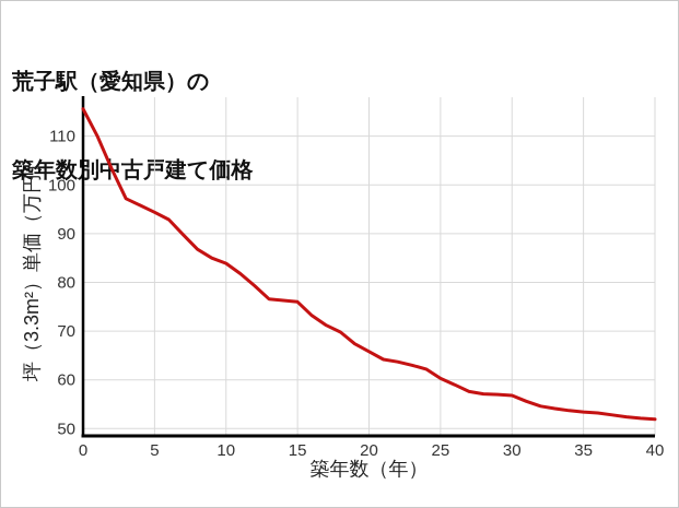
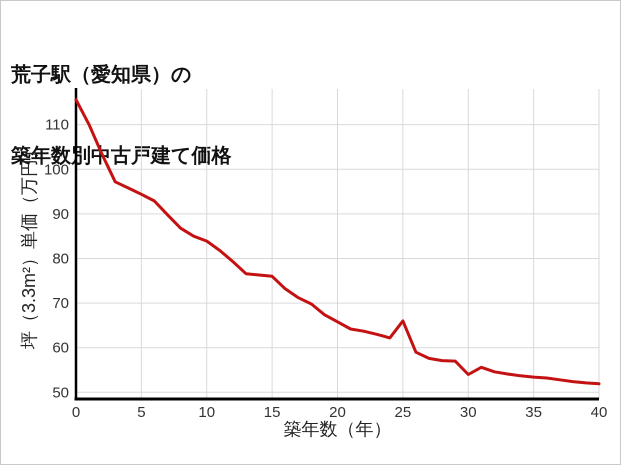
25: 60 -> 66
30: 57 -> 54
